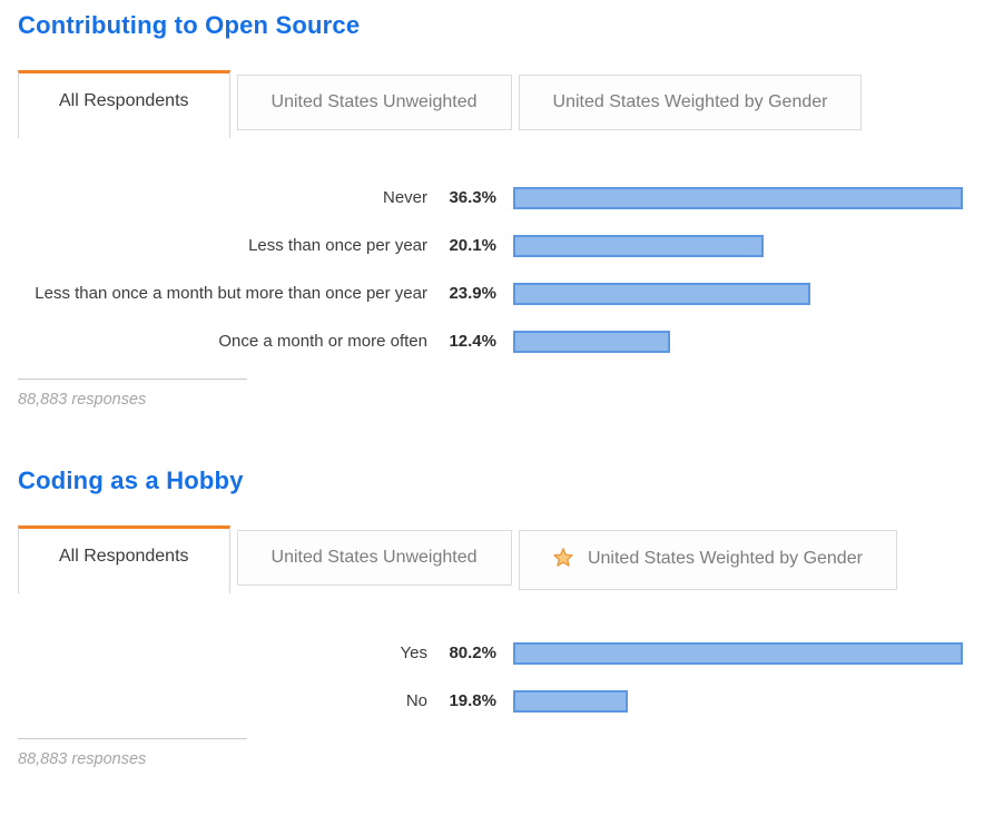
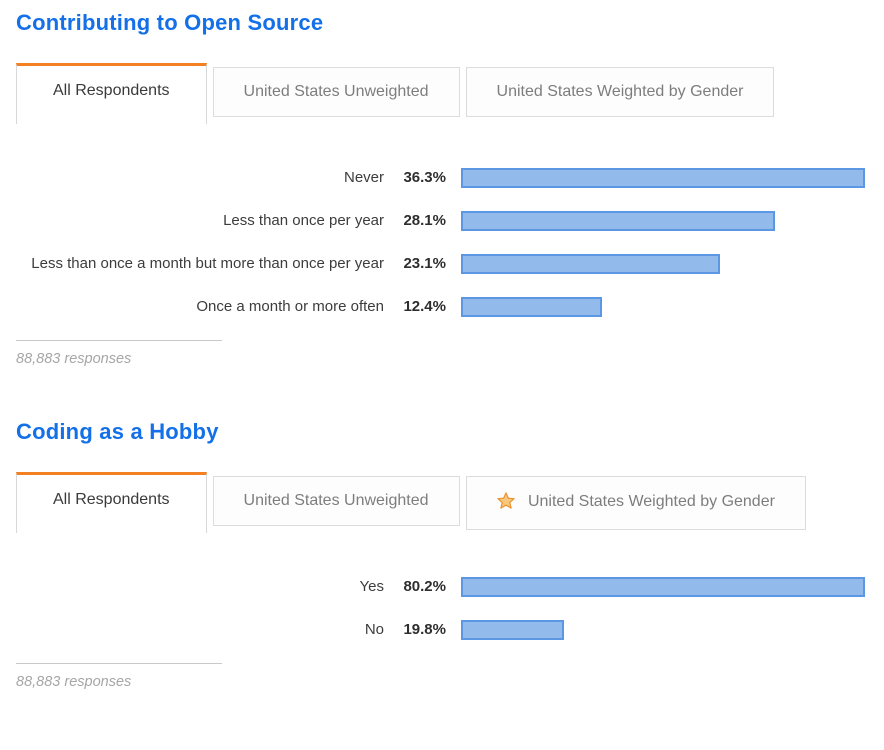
Contributing to Open Source/Less than once per year: 20.1% -> 28.1%
Contributing to Open Source/Less than once a month but more than once per year: 23.9% -> 23.1%
